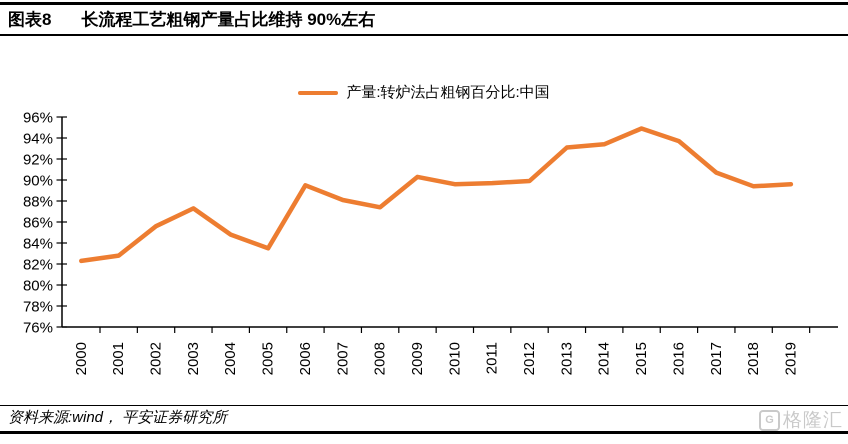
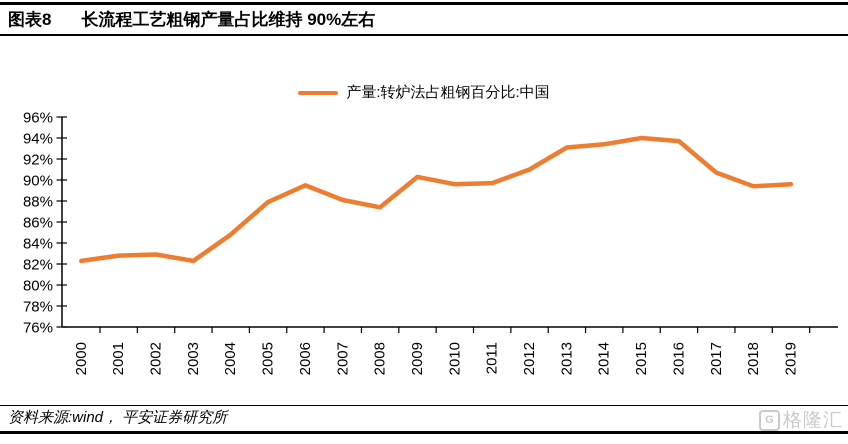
2002: 85.6% -> 82.9%
2003: 87.3% -> 82.3%
2005: 83.5% -> 87.9%
2012: 89.9% -> 91.0%
2015: 94.9% -> 94.0%
